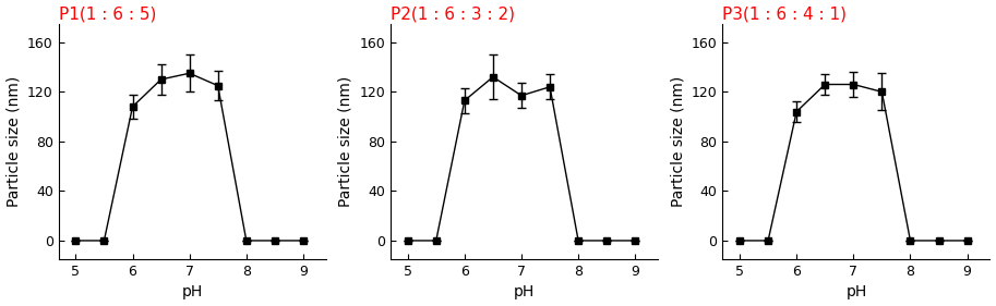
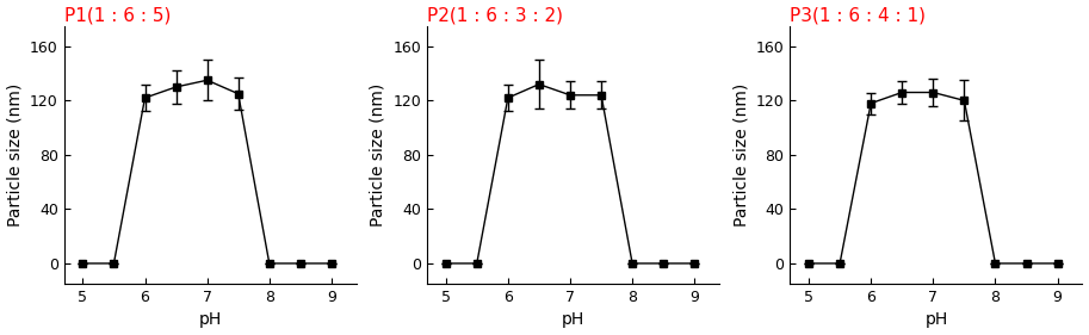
P1(1 : 6 : 5)/6: 108 -> 122
P2(1 : 6 : 3 : 2)/6: 113 -> 122
P2(1 : 6 : 3 : 2)/7: 117 -> 124
P3(1 : 6 : 4 : 1)/6: 104 -> 118
